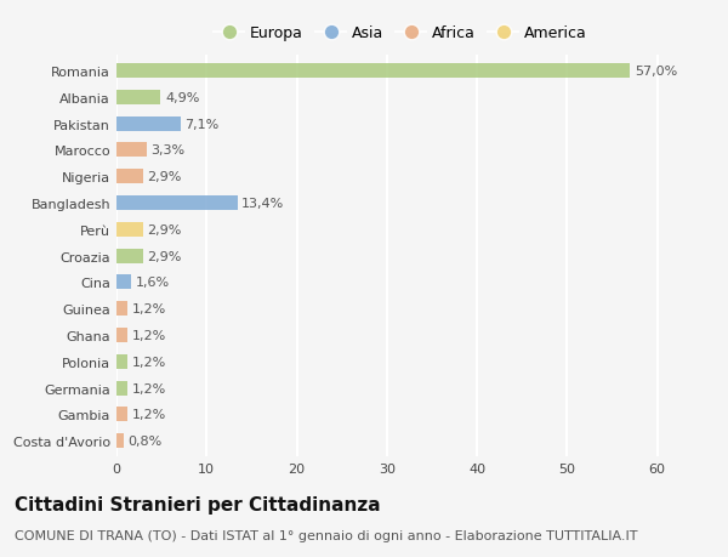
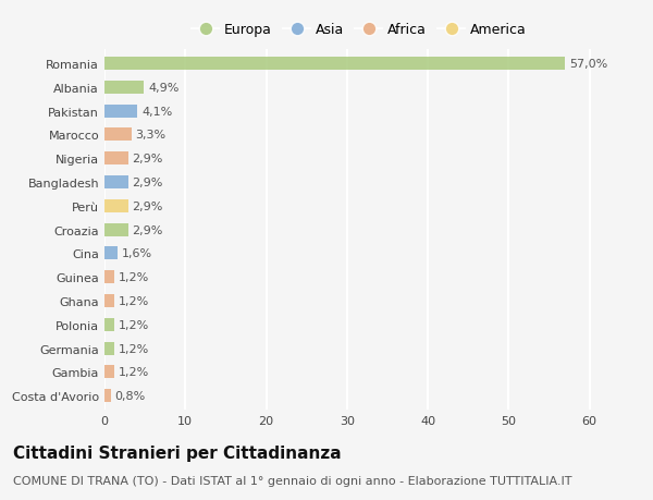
Pakistan: 7,1% -> 4,1%
Bangladesh: 13,4% -> 2,9%
